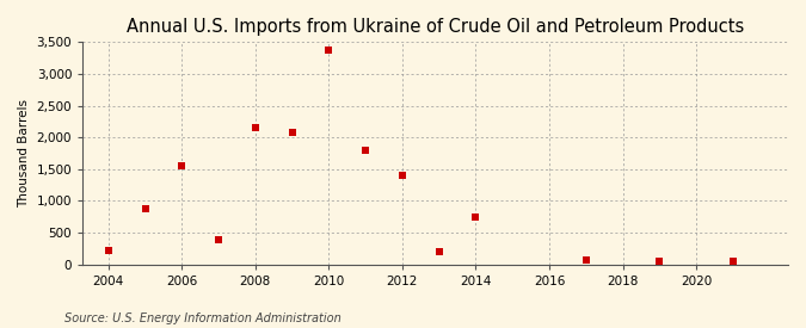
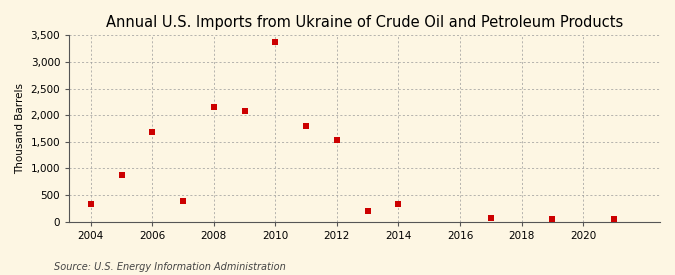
2004: 220 -> 330
2006: 1,560 -> 1,690
2012: 1,400 -> 1,540
2014: 740 -> 340
